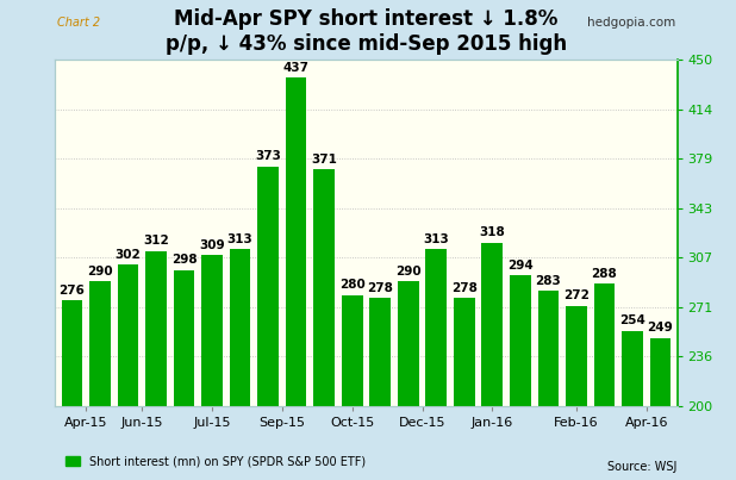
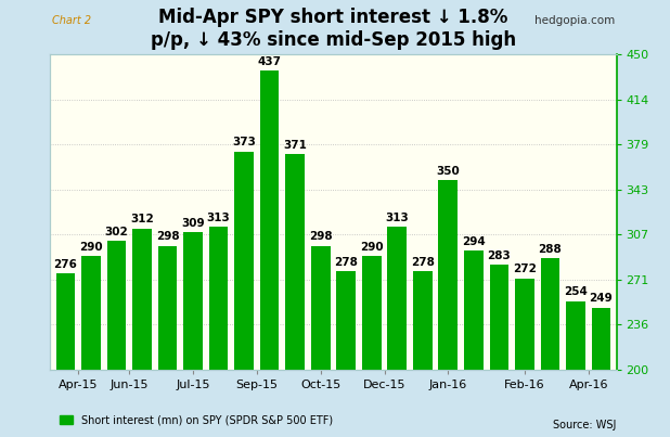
Oct-15: 280 -> 298
Jan-16: 318 -> 350
